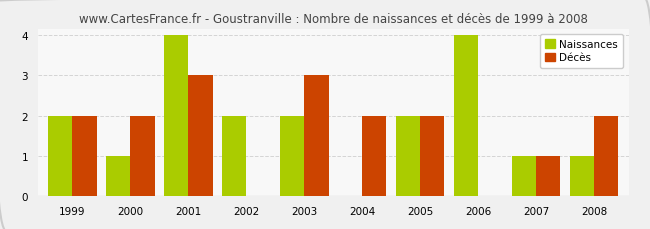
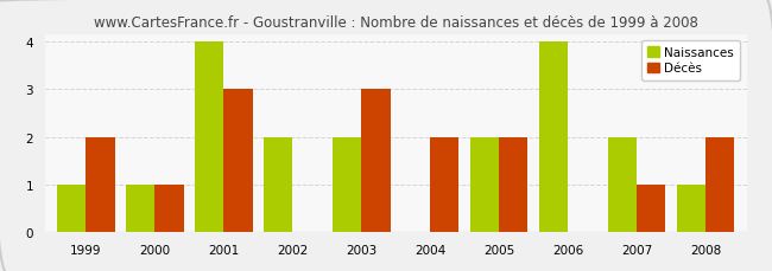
Naissances/1999: 2 -> 1
Décès/2000: 2 -> 1
Naissances/2007: 1 -> 2
